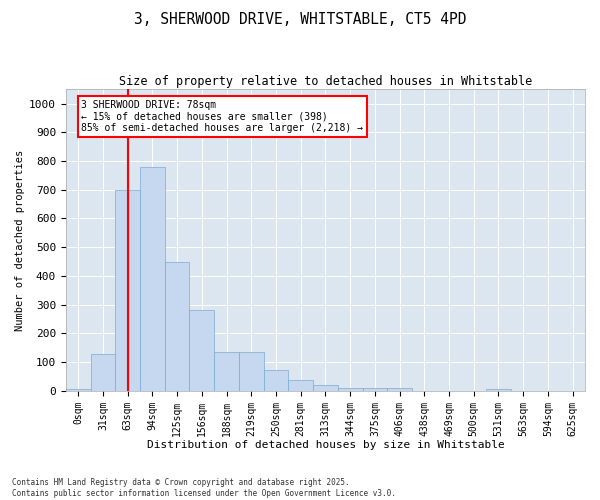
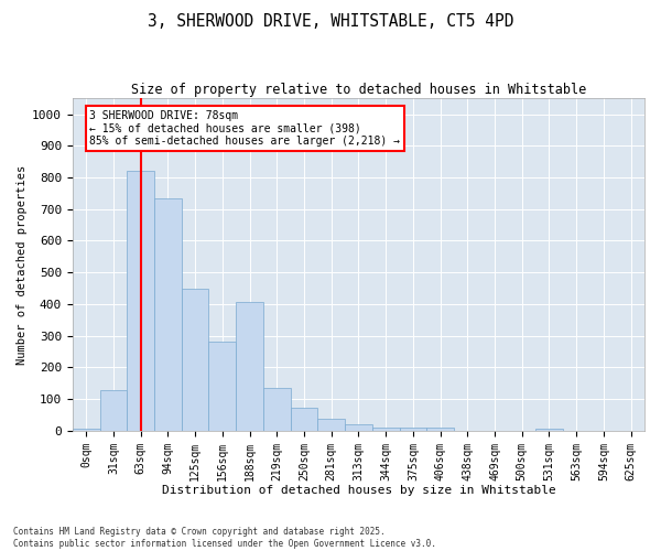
63sqm: 700 -> 820
94sqm: 780 -> 735
188sqm: 135 -> 405
